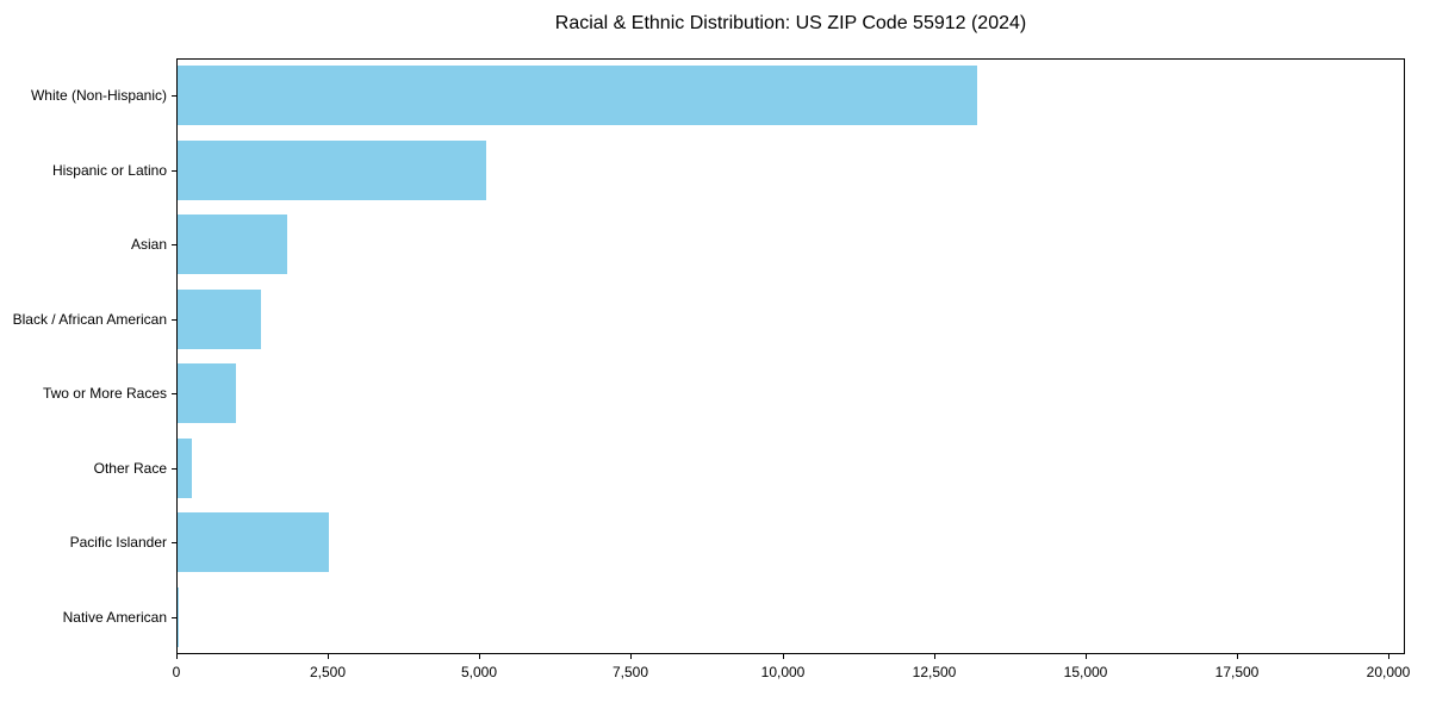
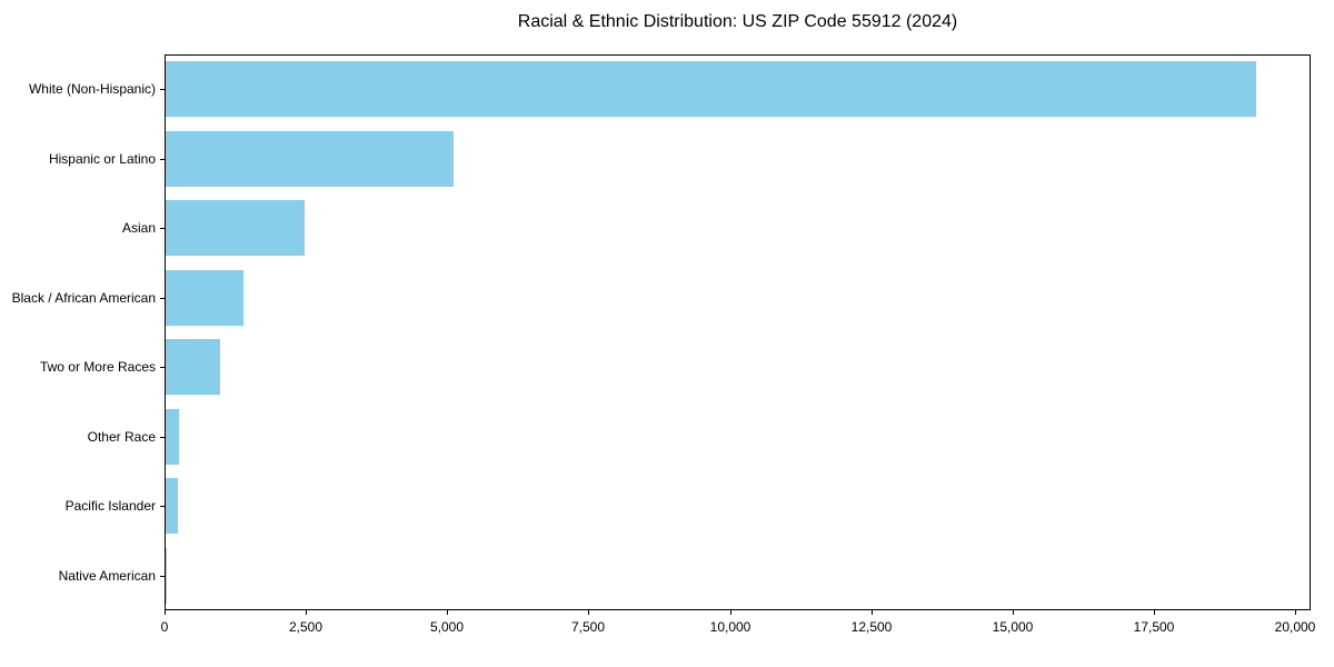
White (Non-Hispanic): 13200 -> 19300
Asian: 1800 -> 2400
Pacific Islander: 2500 -> 200
